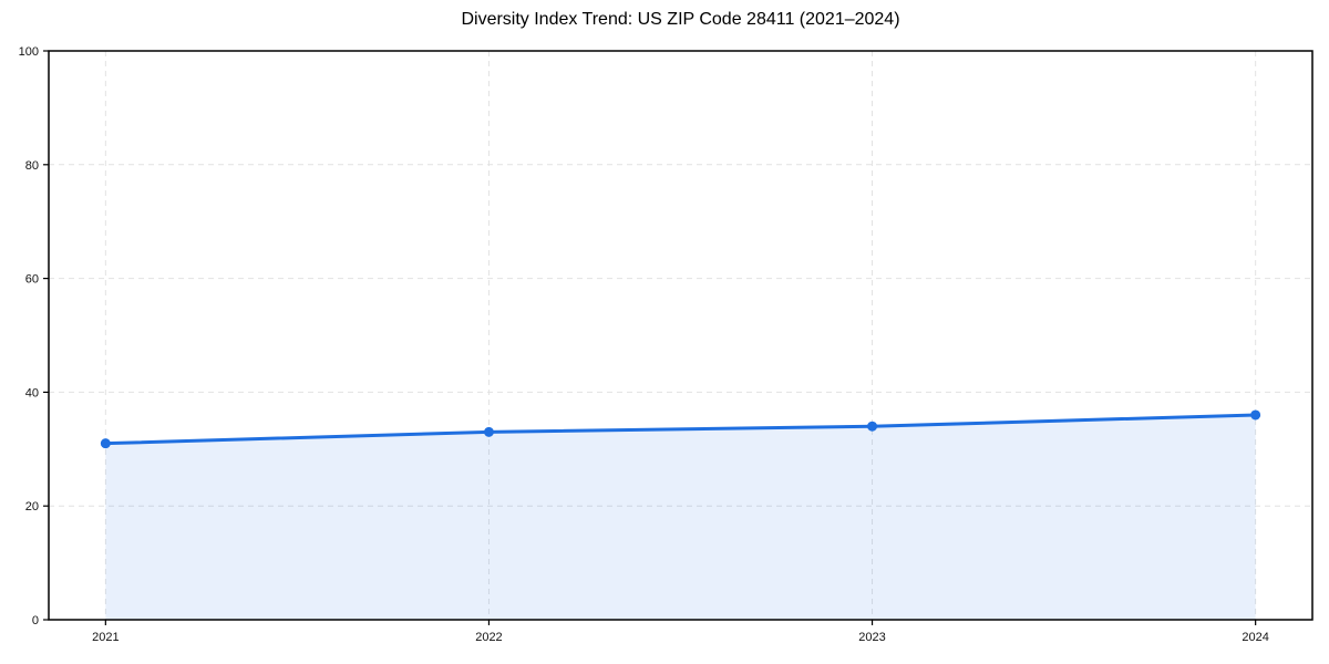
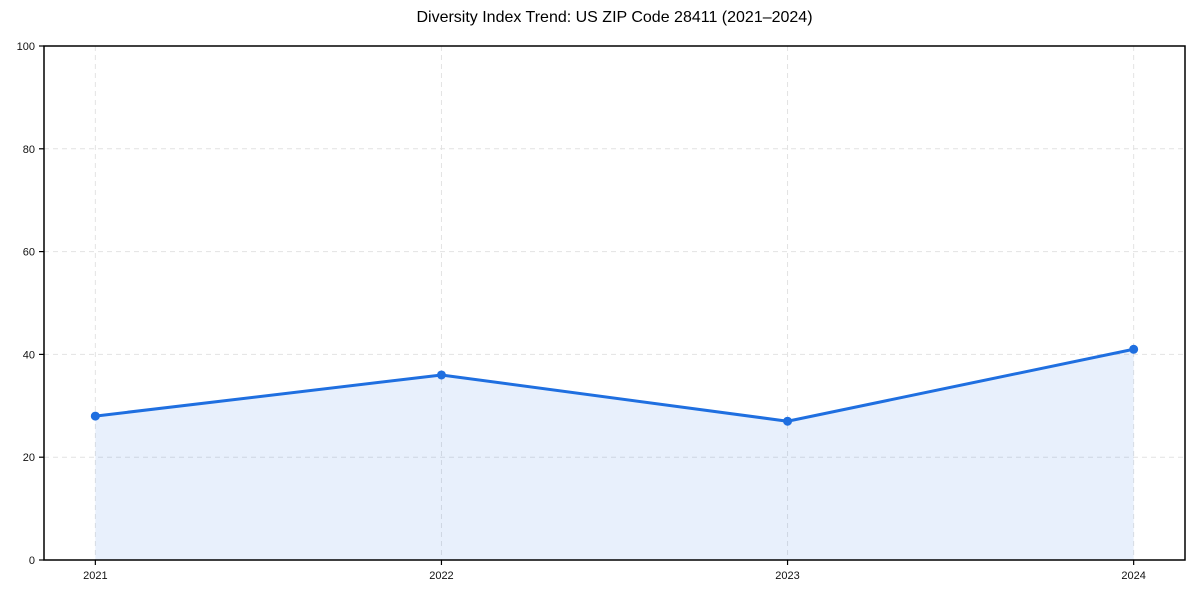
2021: 31 -> 28
2022: 33 -> 36
2023: 34 -> 27
2024: 36 -> 41
